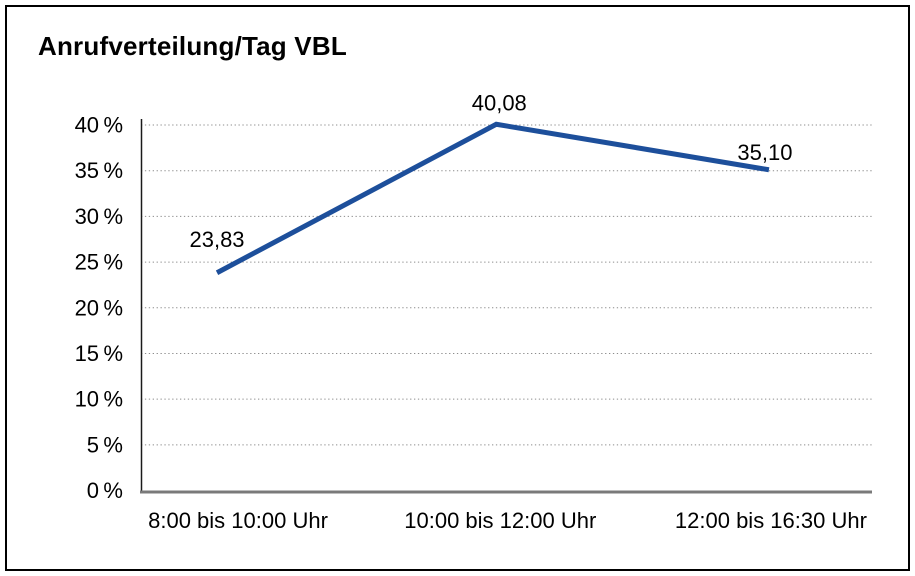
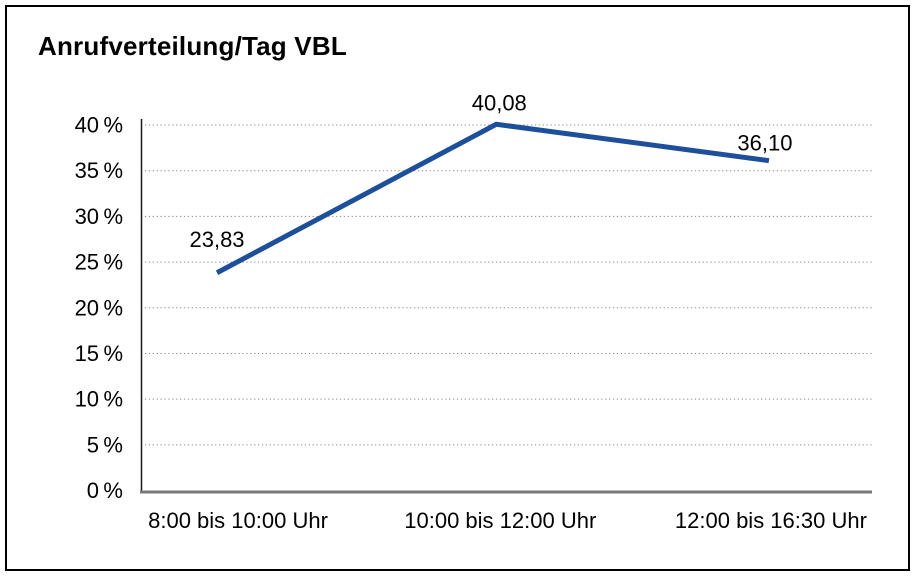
12:00 bis 16:30 Uhr: 35,10 -> 36,10
